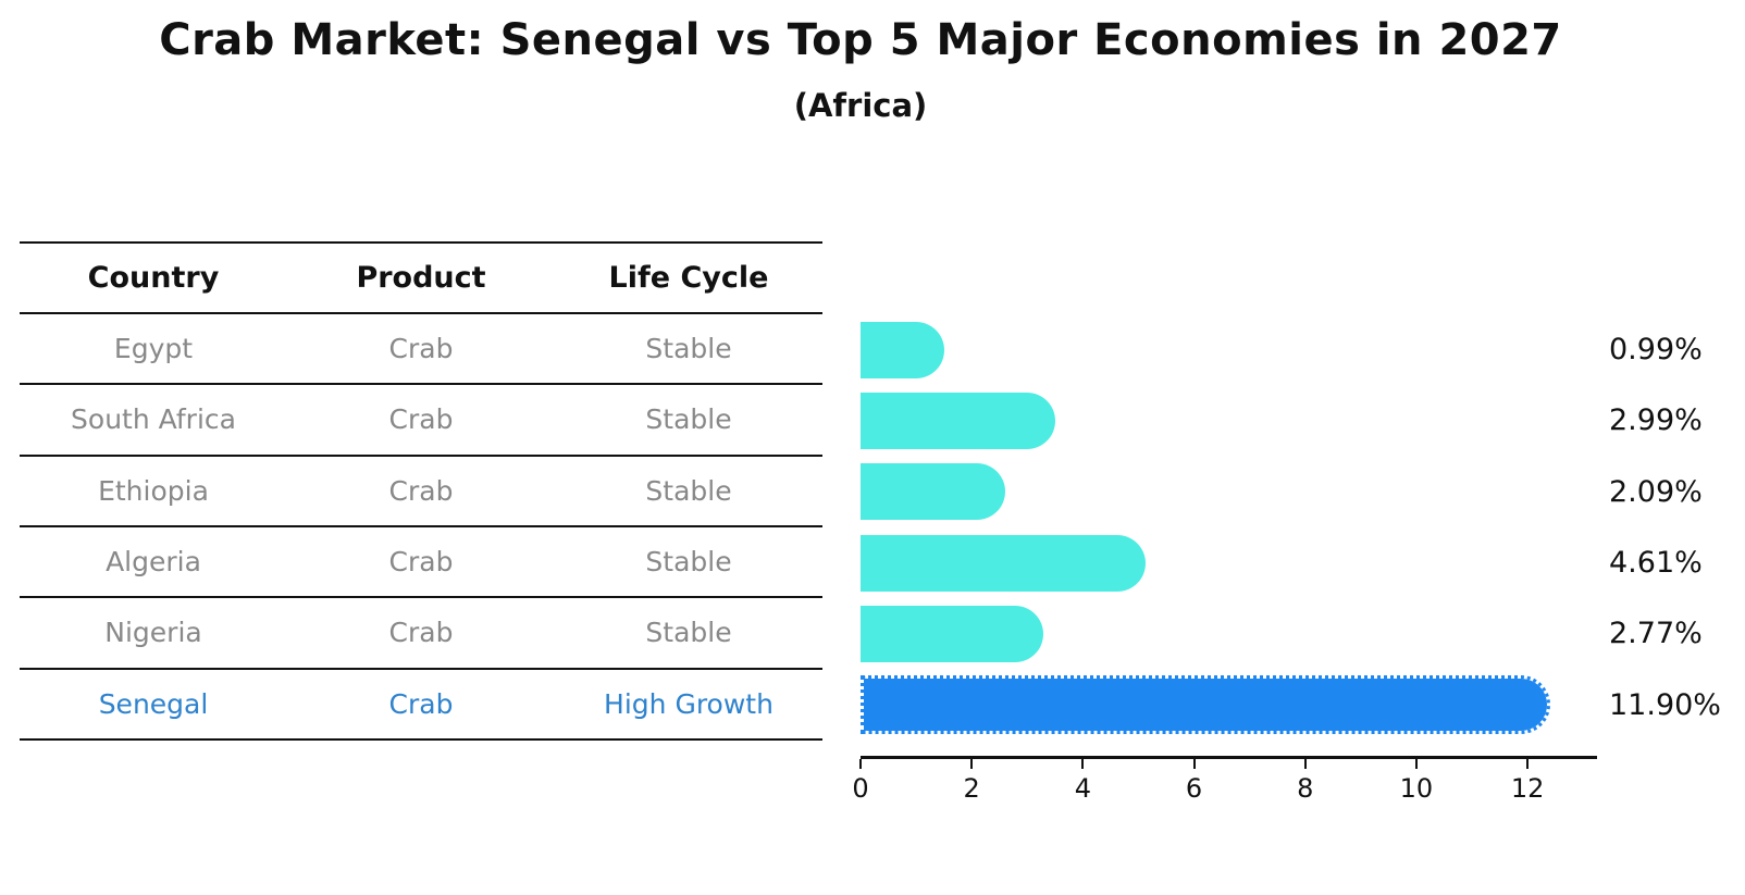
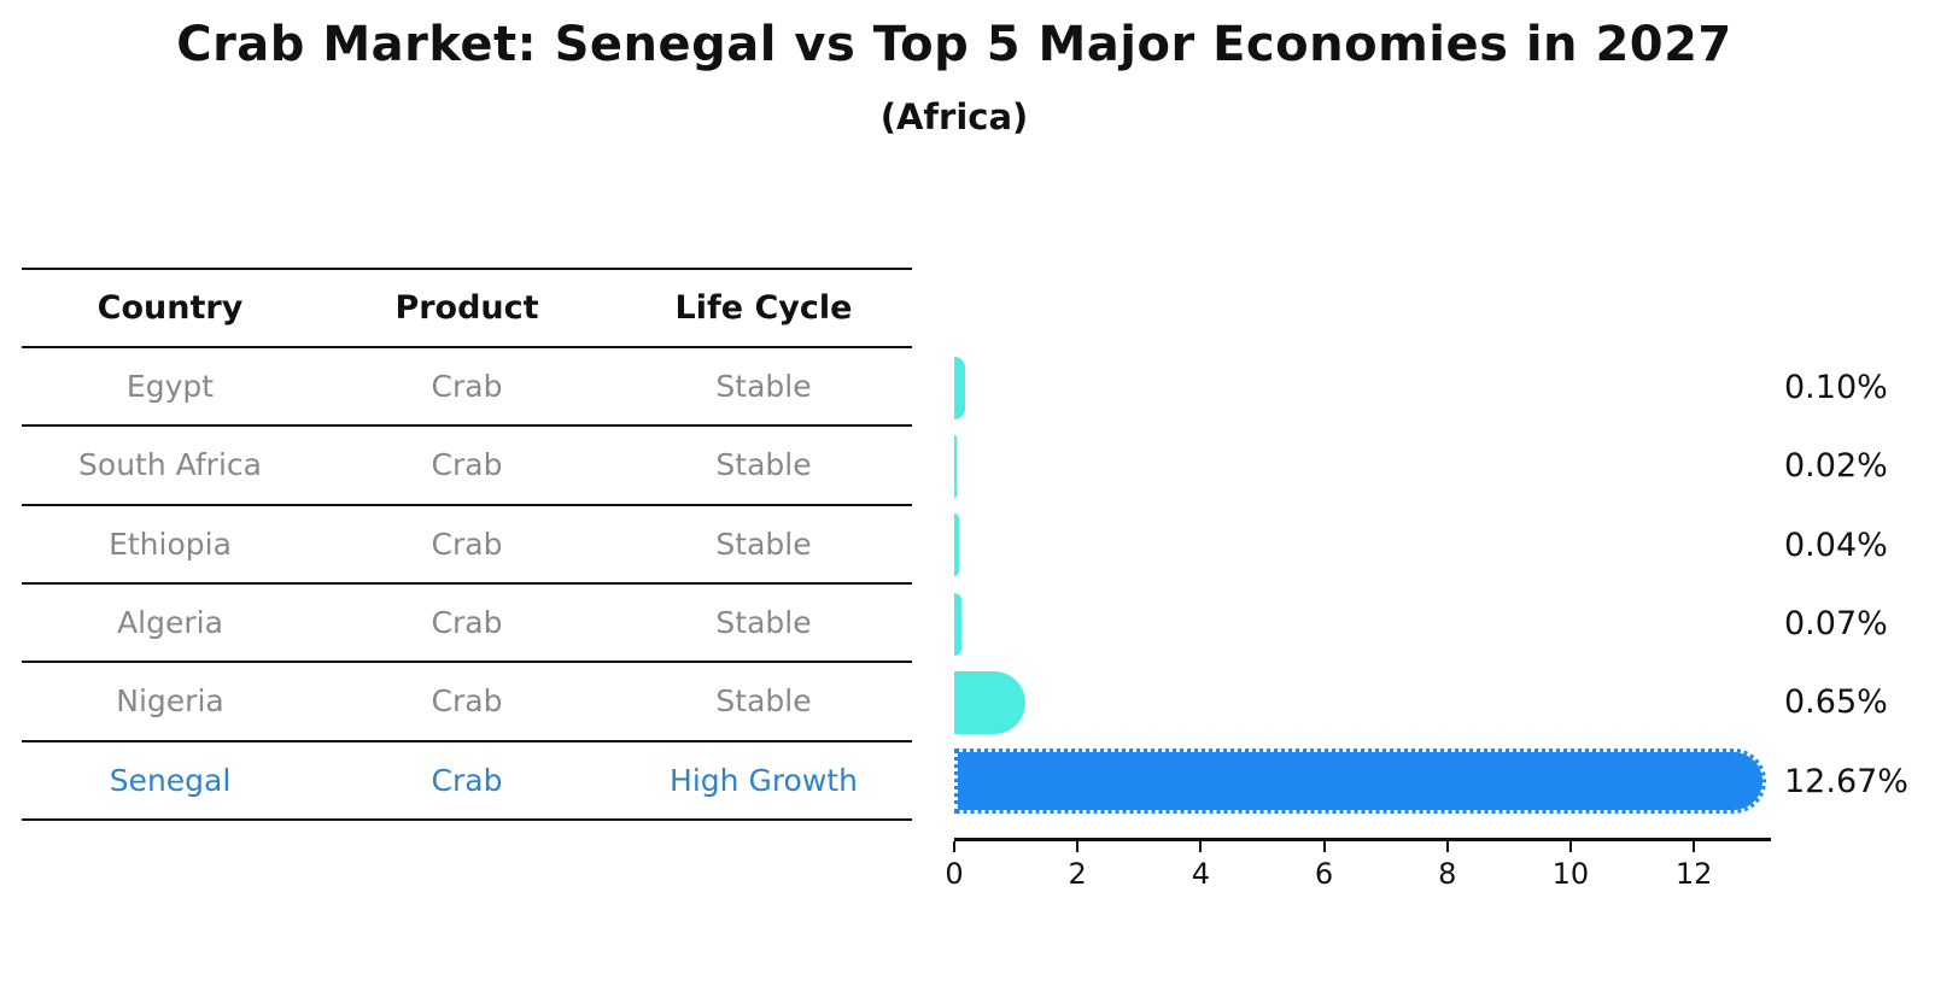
Egypt: 0.99% -> 0.10%
South Africa: 2.99% -> 0.02%
Ethiopia: 2.09% -> 0.04%
Algeria: 4.61% -> 0.07%
Nigeria: 2.77% -> 0.65%
Senegal: 11.90% -> 12.67%
